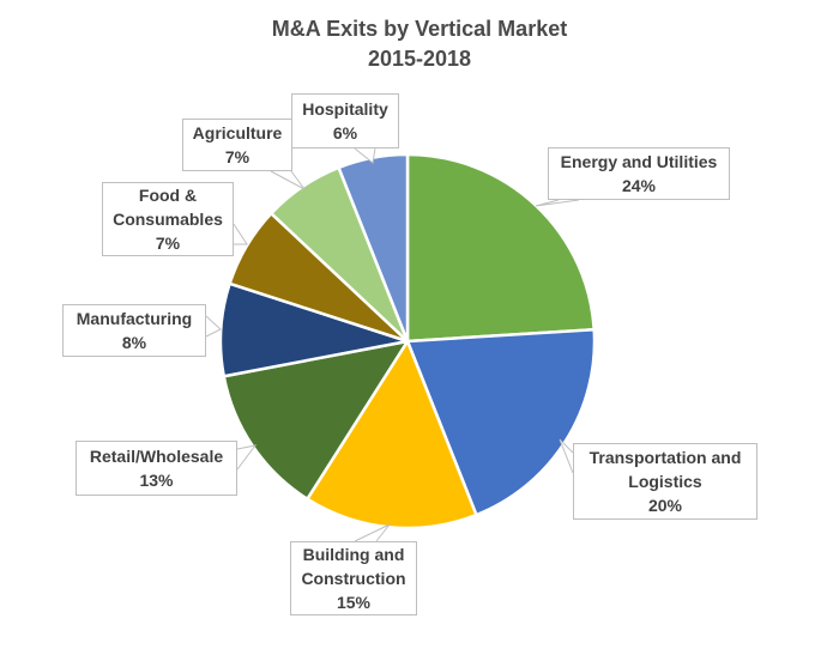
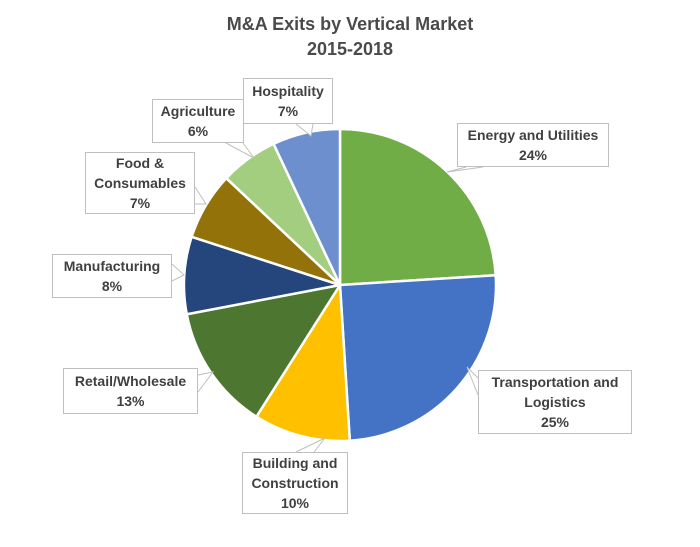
Transportation and Logistics: 20% -> 25%
Building and Construction: 15% -> 10%
Agriculture: 7% -> 6%
Hospitality: 6% -> 7%
